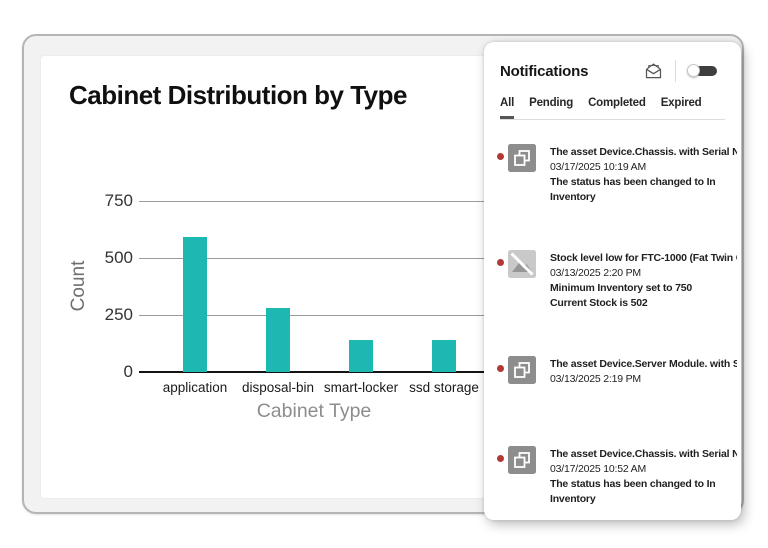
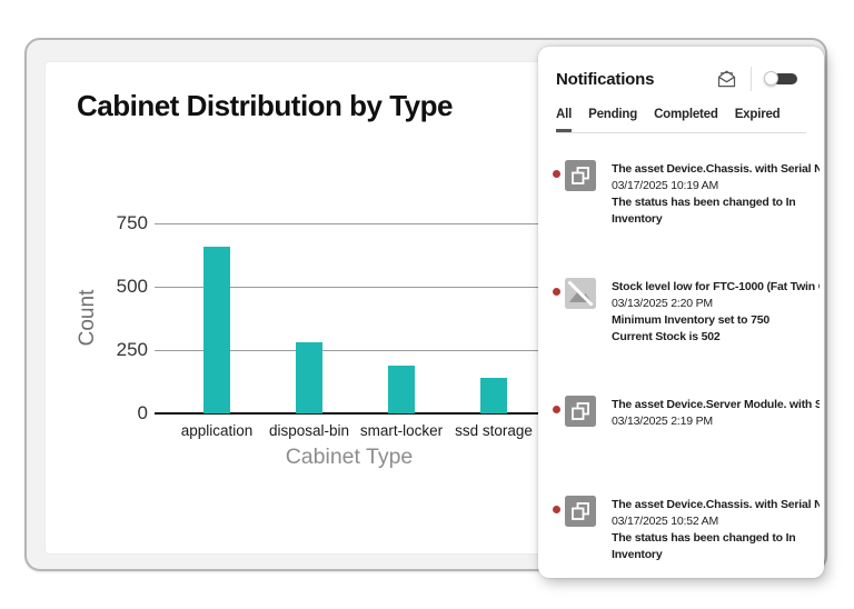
application: 590 -> 660
smart-locker: 140 -> 190
